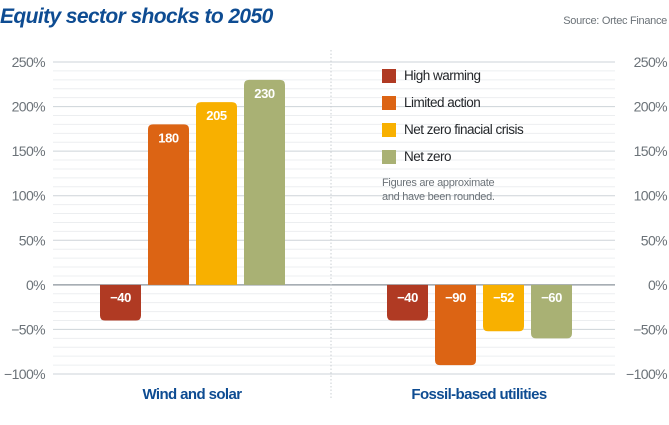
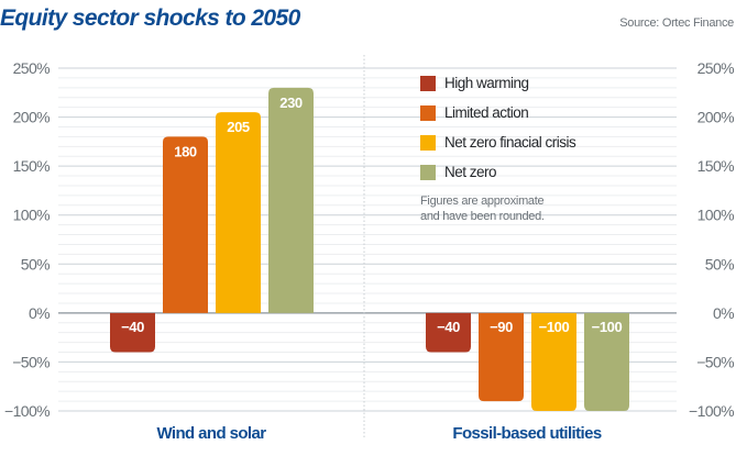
Net zero finacial crisis/Fossil-based utilities: −52 -> −100
Net zero/Fossil-based utilities: −60 -> −100
